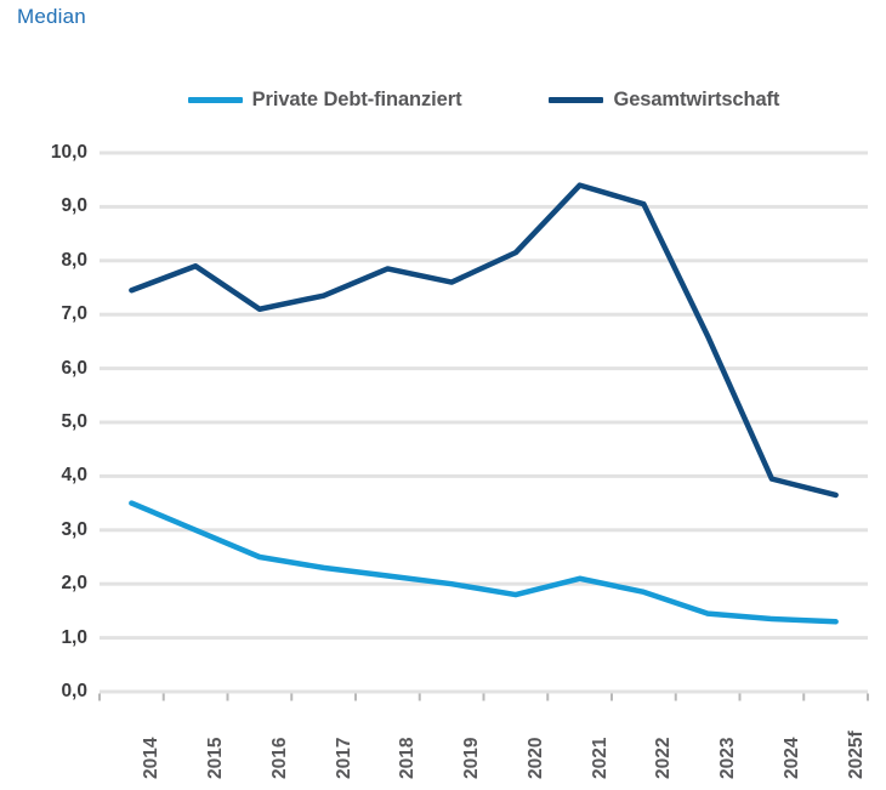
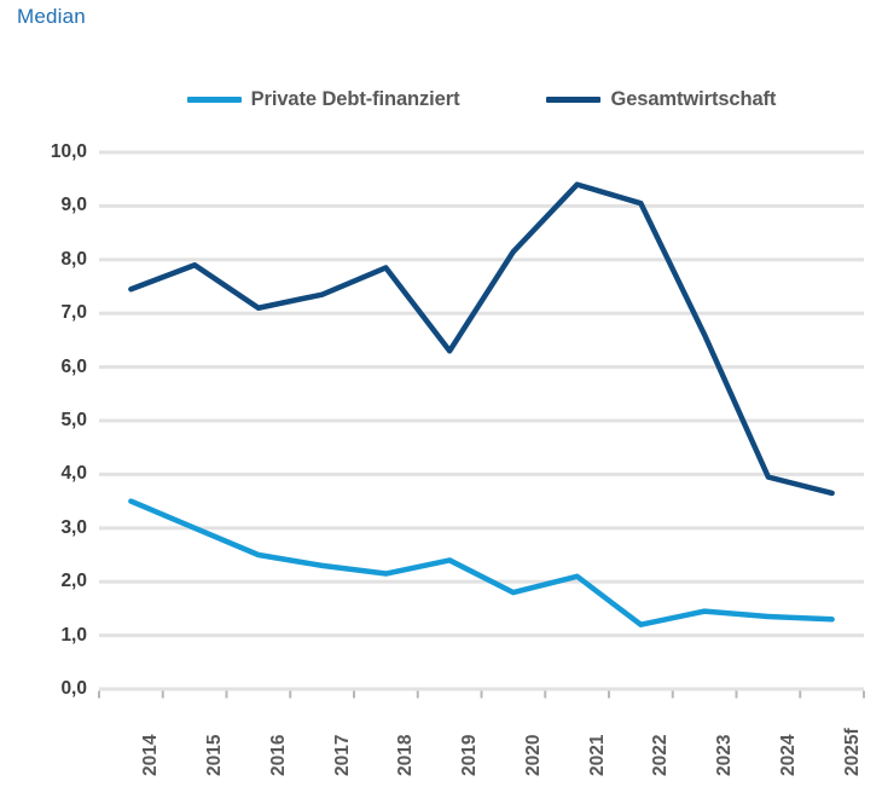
Private Debt-finanziert/2019: 2,0 -> 2,4
Gesamtwirtschaft/2019: 7,6 -> 6,3
Private Debt-finanziert/2022: 1,9 -> 1,2
